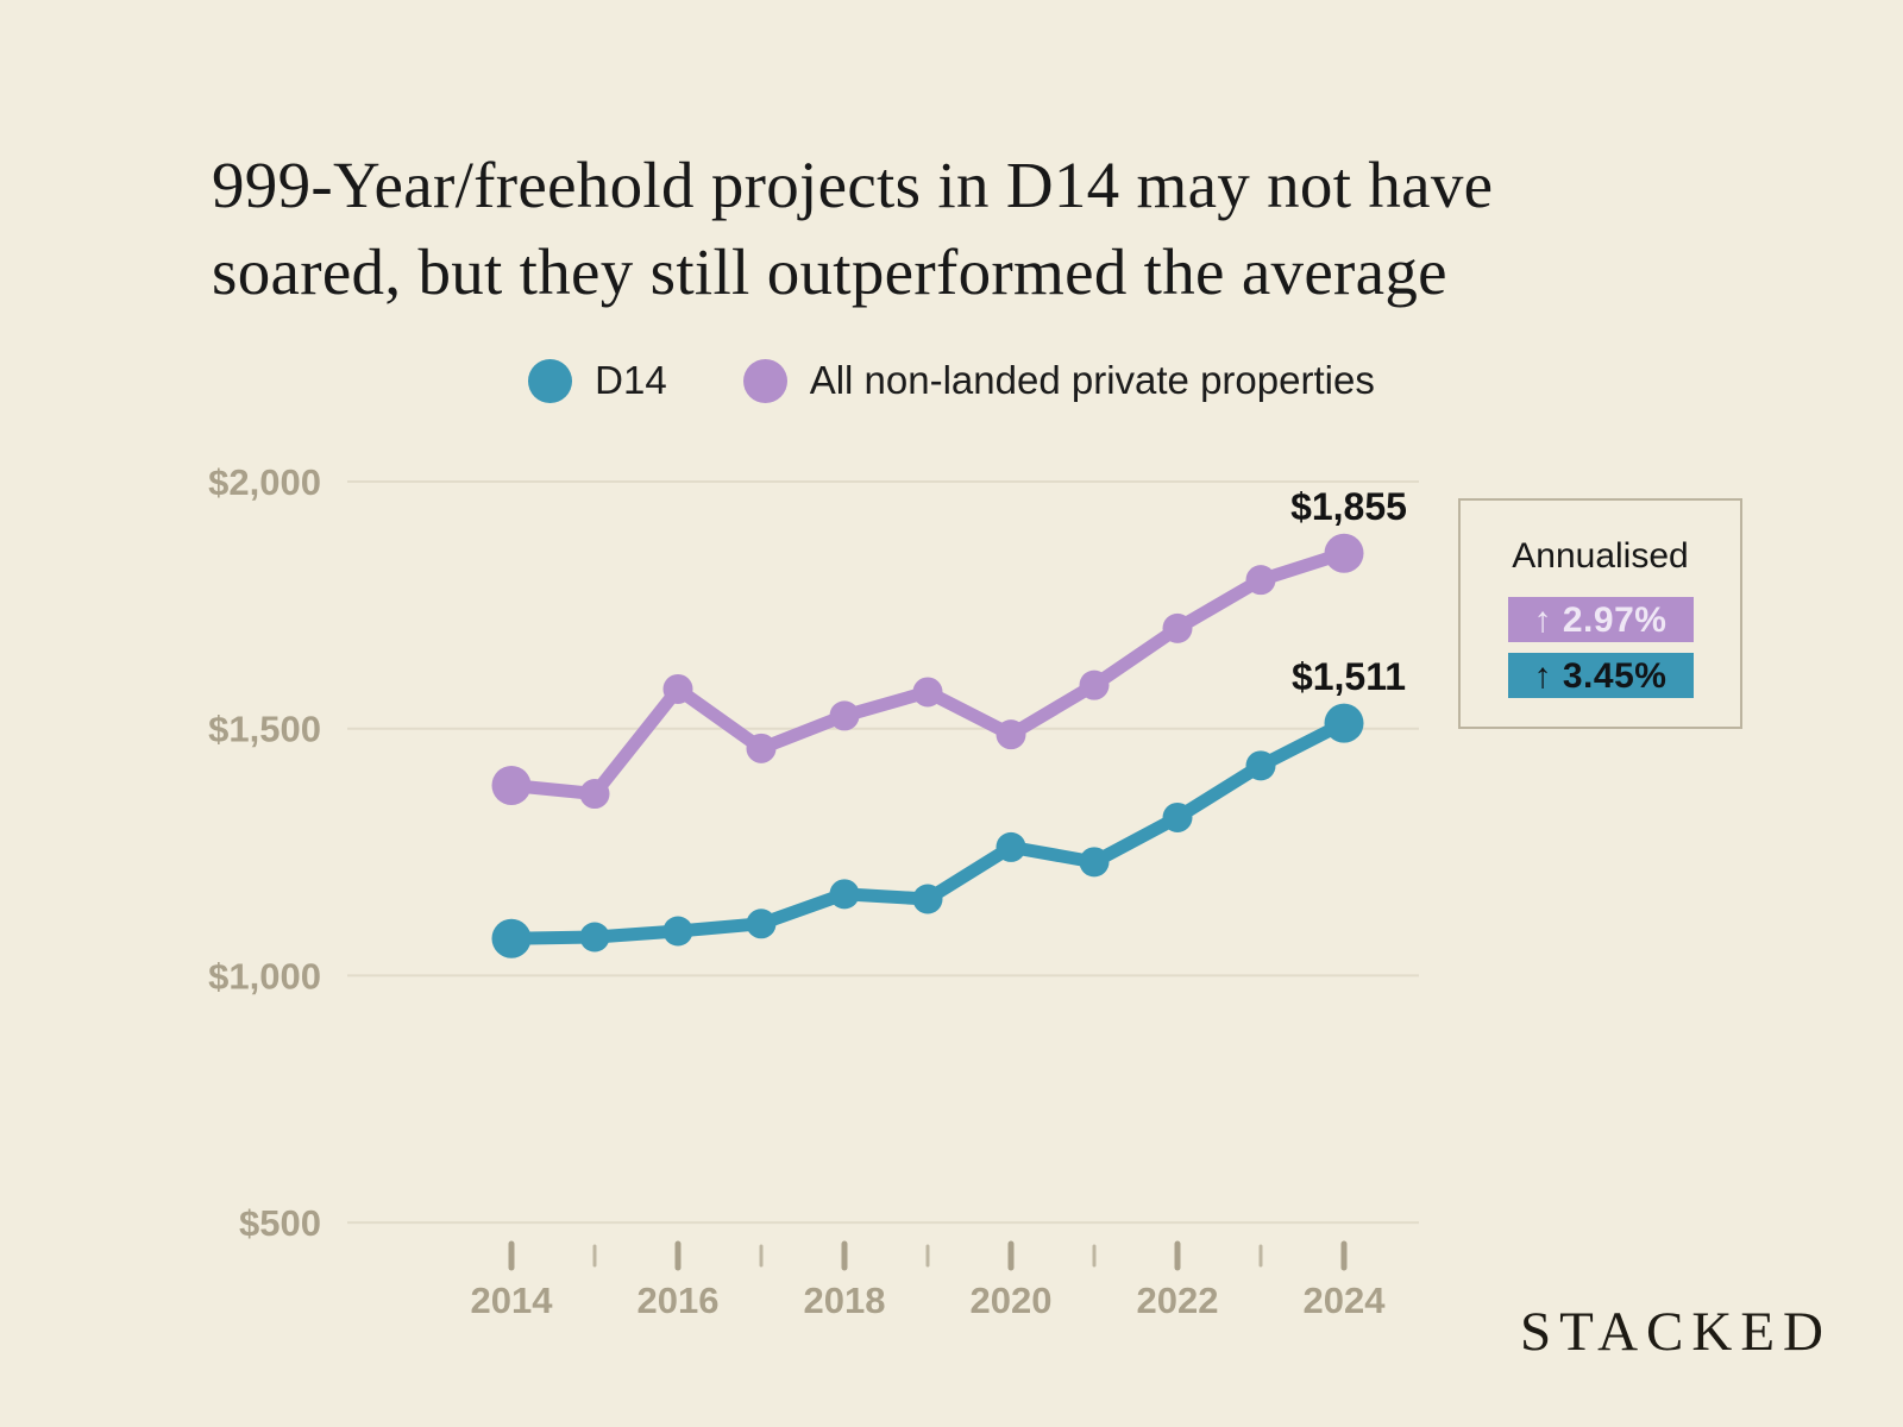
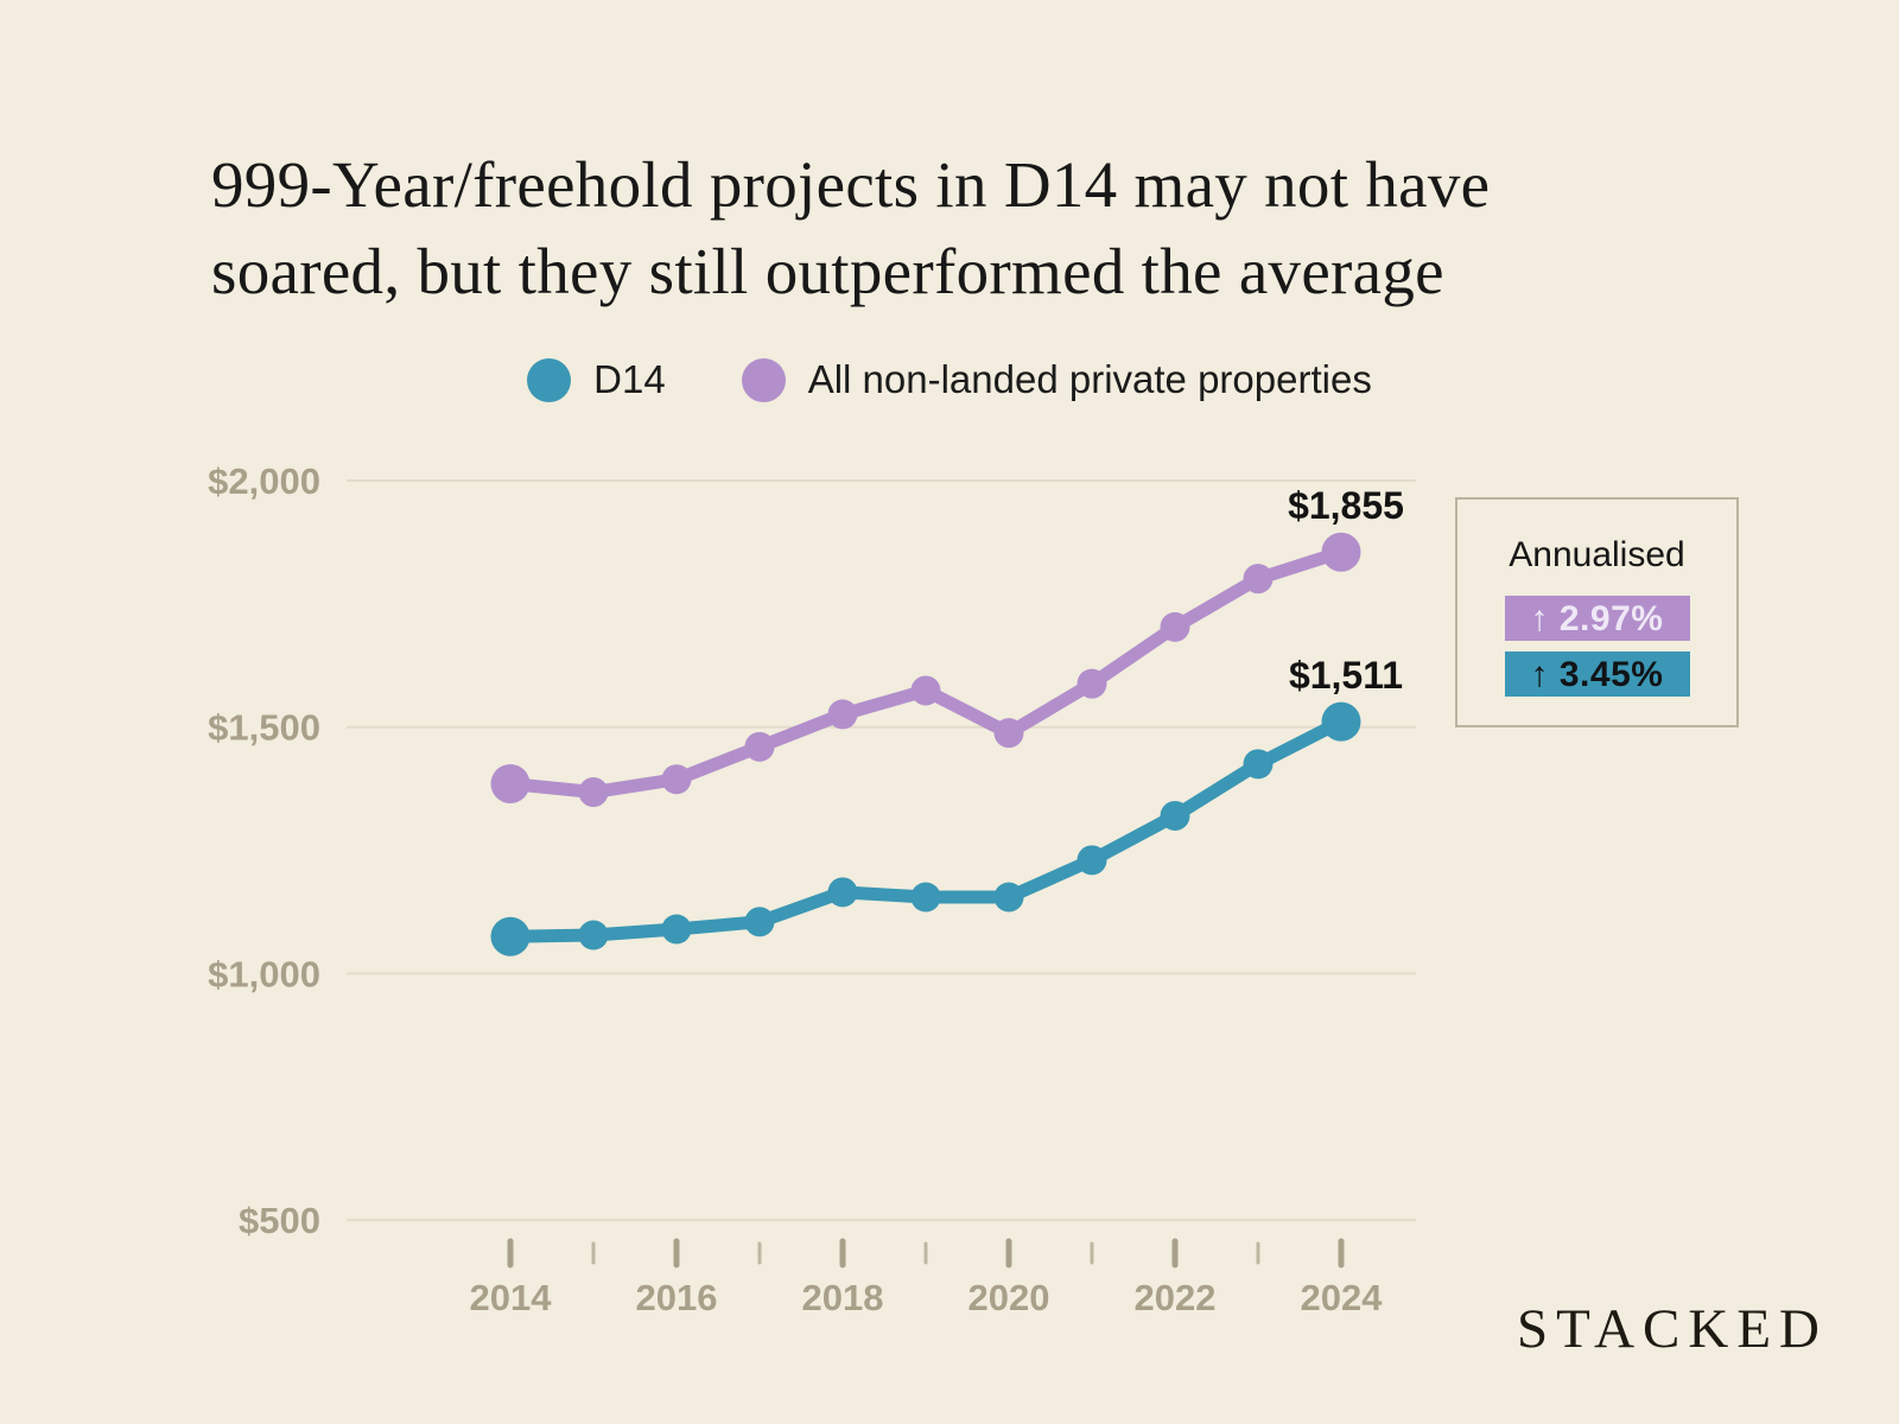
All non-landed private properties/2016: $1580 -> $1390
D14/2020: $1260 -> $1160
